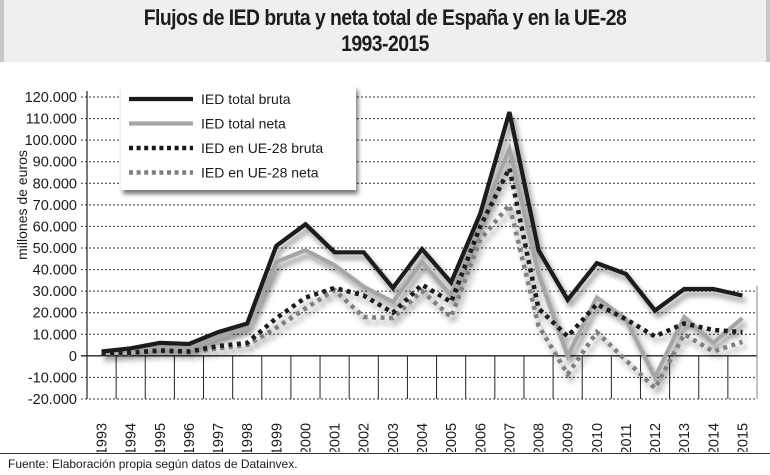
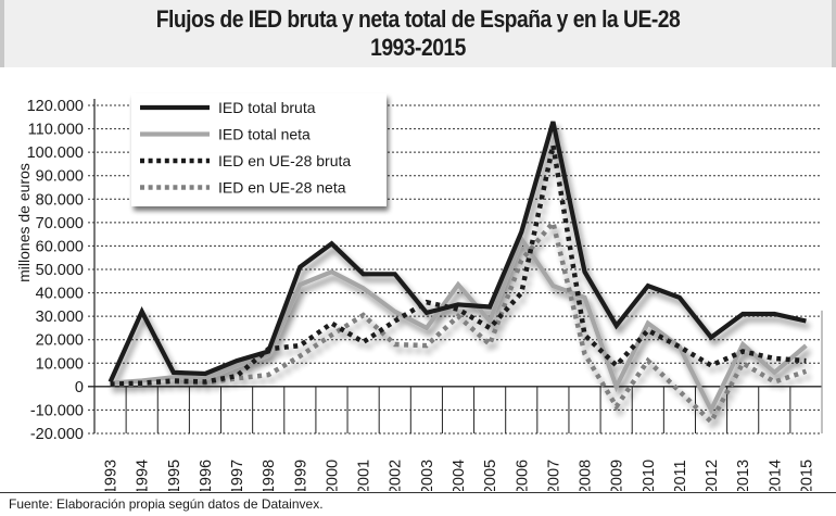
IED total bruta/1994: 4000 -> 32000
IED en UE-28 bruta/1998: 6000 -> 16000
IED en UE-28 bruta/2001: 32000 -> 19000
IED en UE-28 bruta/2003: 20000 -> 36000
IED total bruta/2004: 50000 -> 35000
IED en UE-28 bruta/2006: 60000 -> 40000
IED total neta/2007: 96000 -> 43000
IED en UE-28 bruta/2007: 87000 -> 103000
